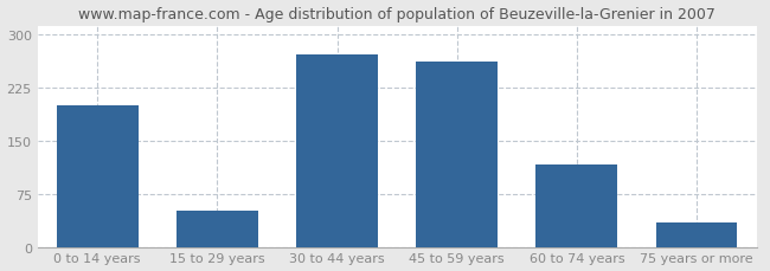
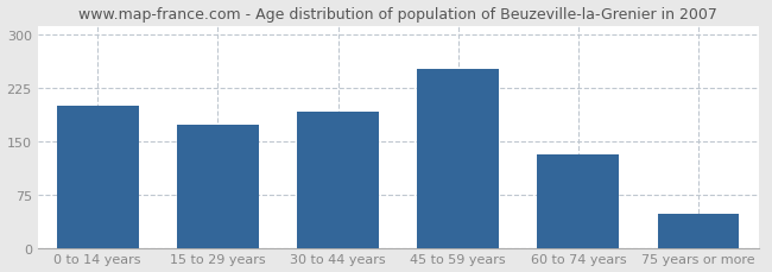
15 to 29 years: 52 -> 173
30 to 44 years: 272 -> 192
45 to 59 years: 262 -> 252
60 to 74 years: 116 -> 132
75 years or more: 36 -> 48
